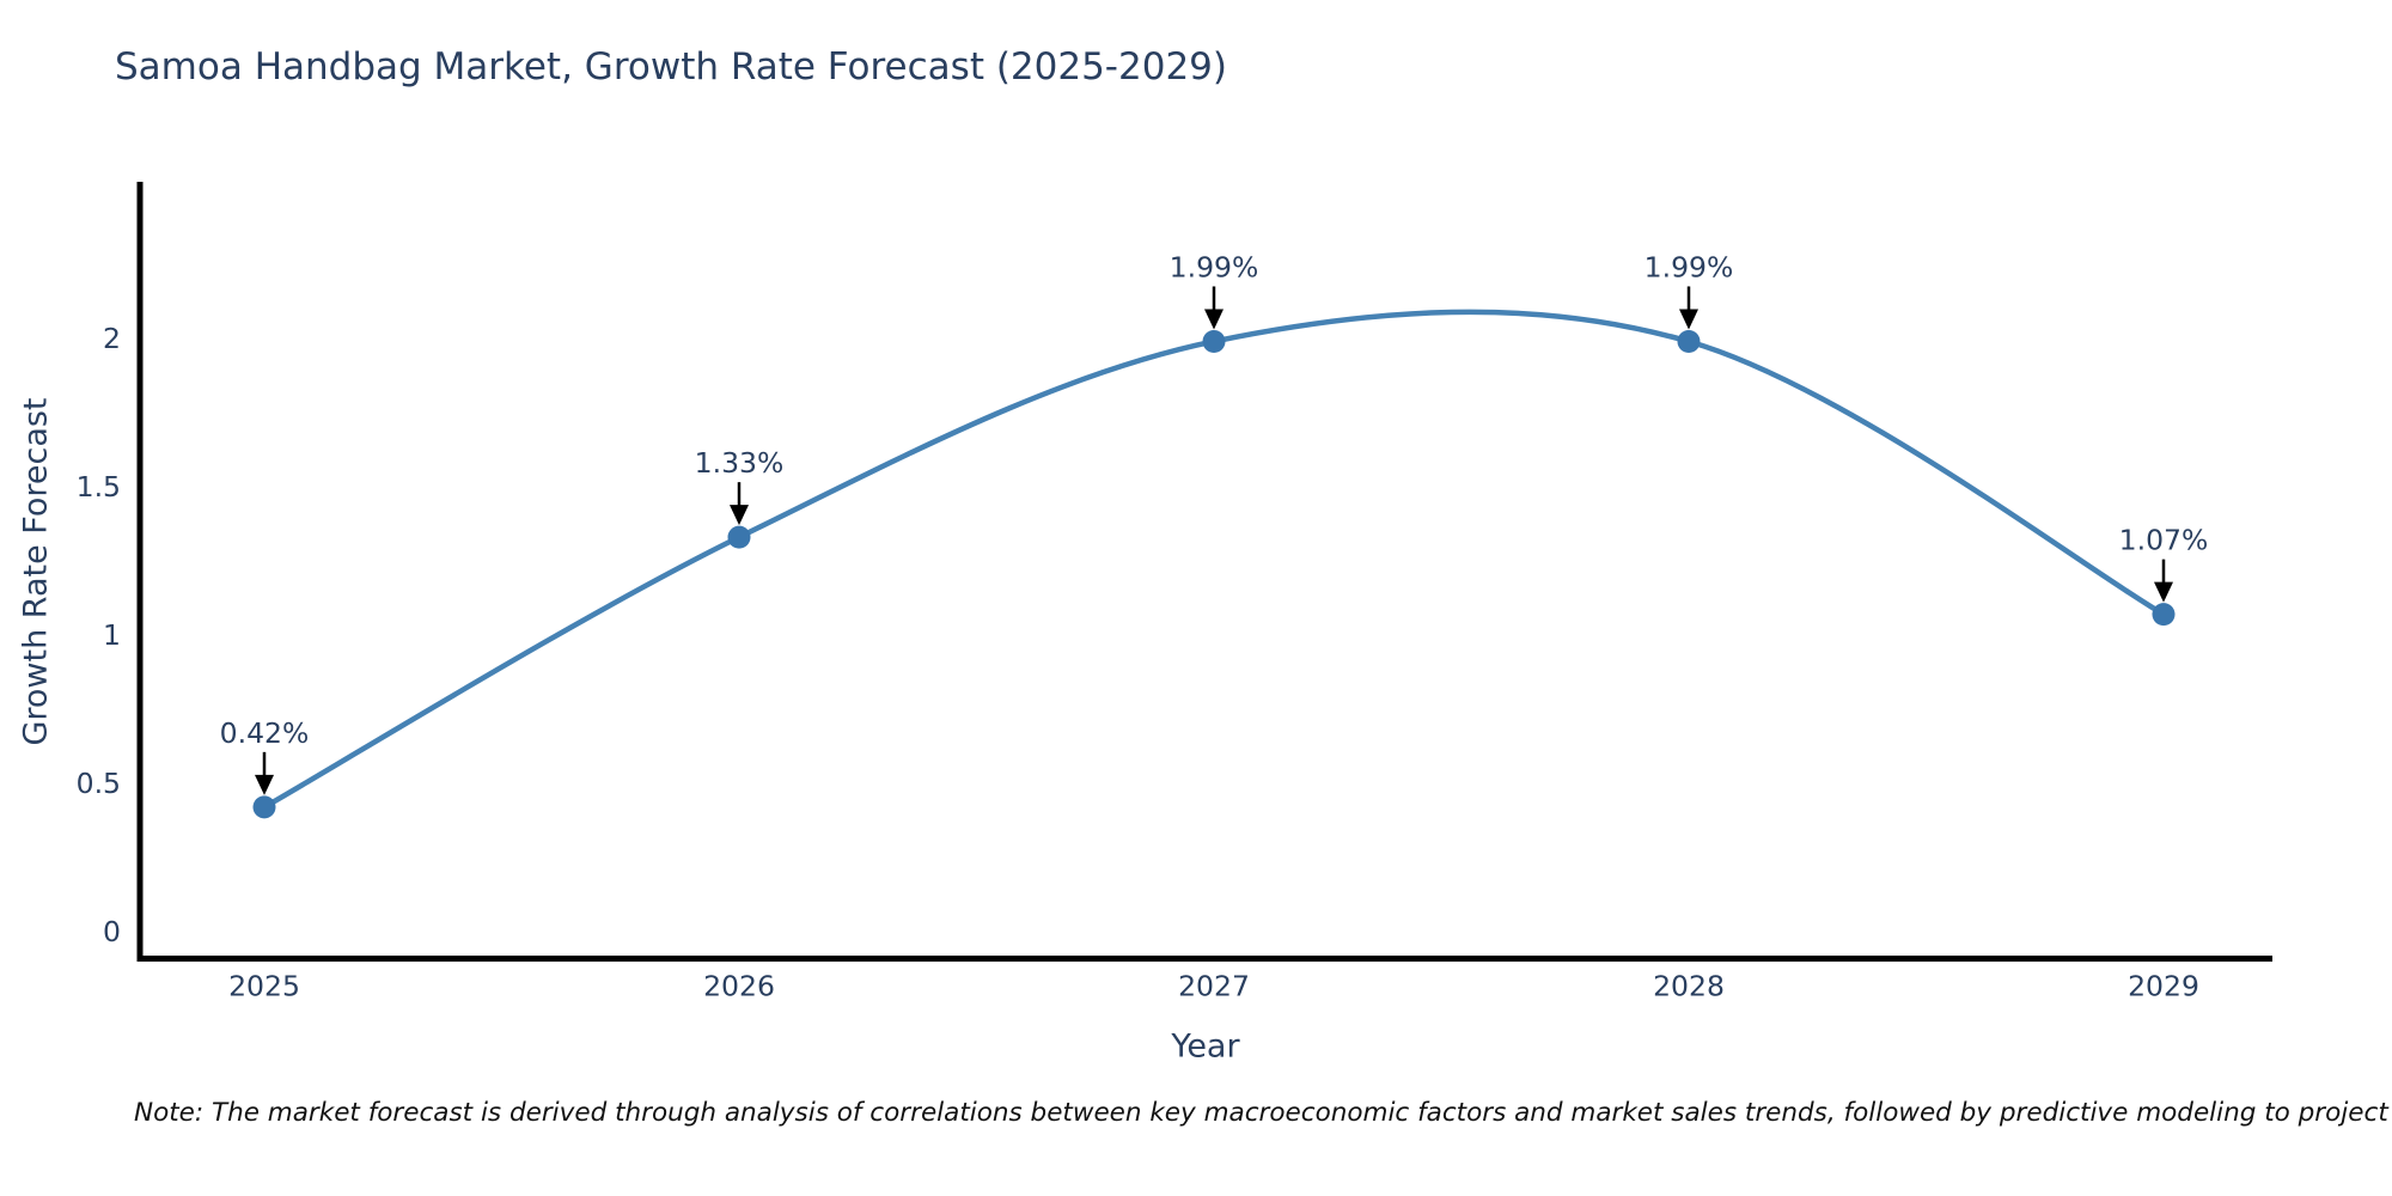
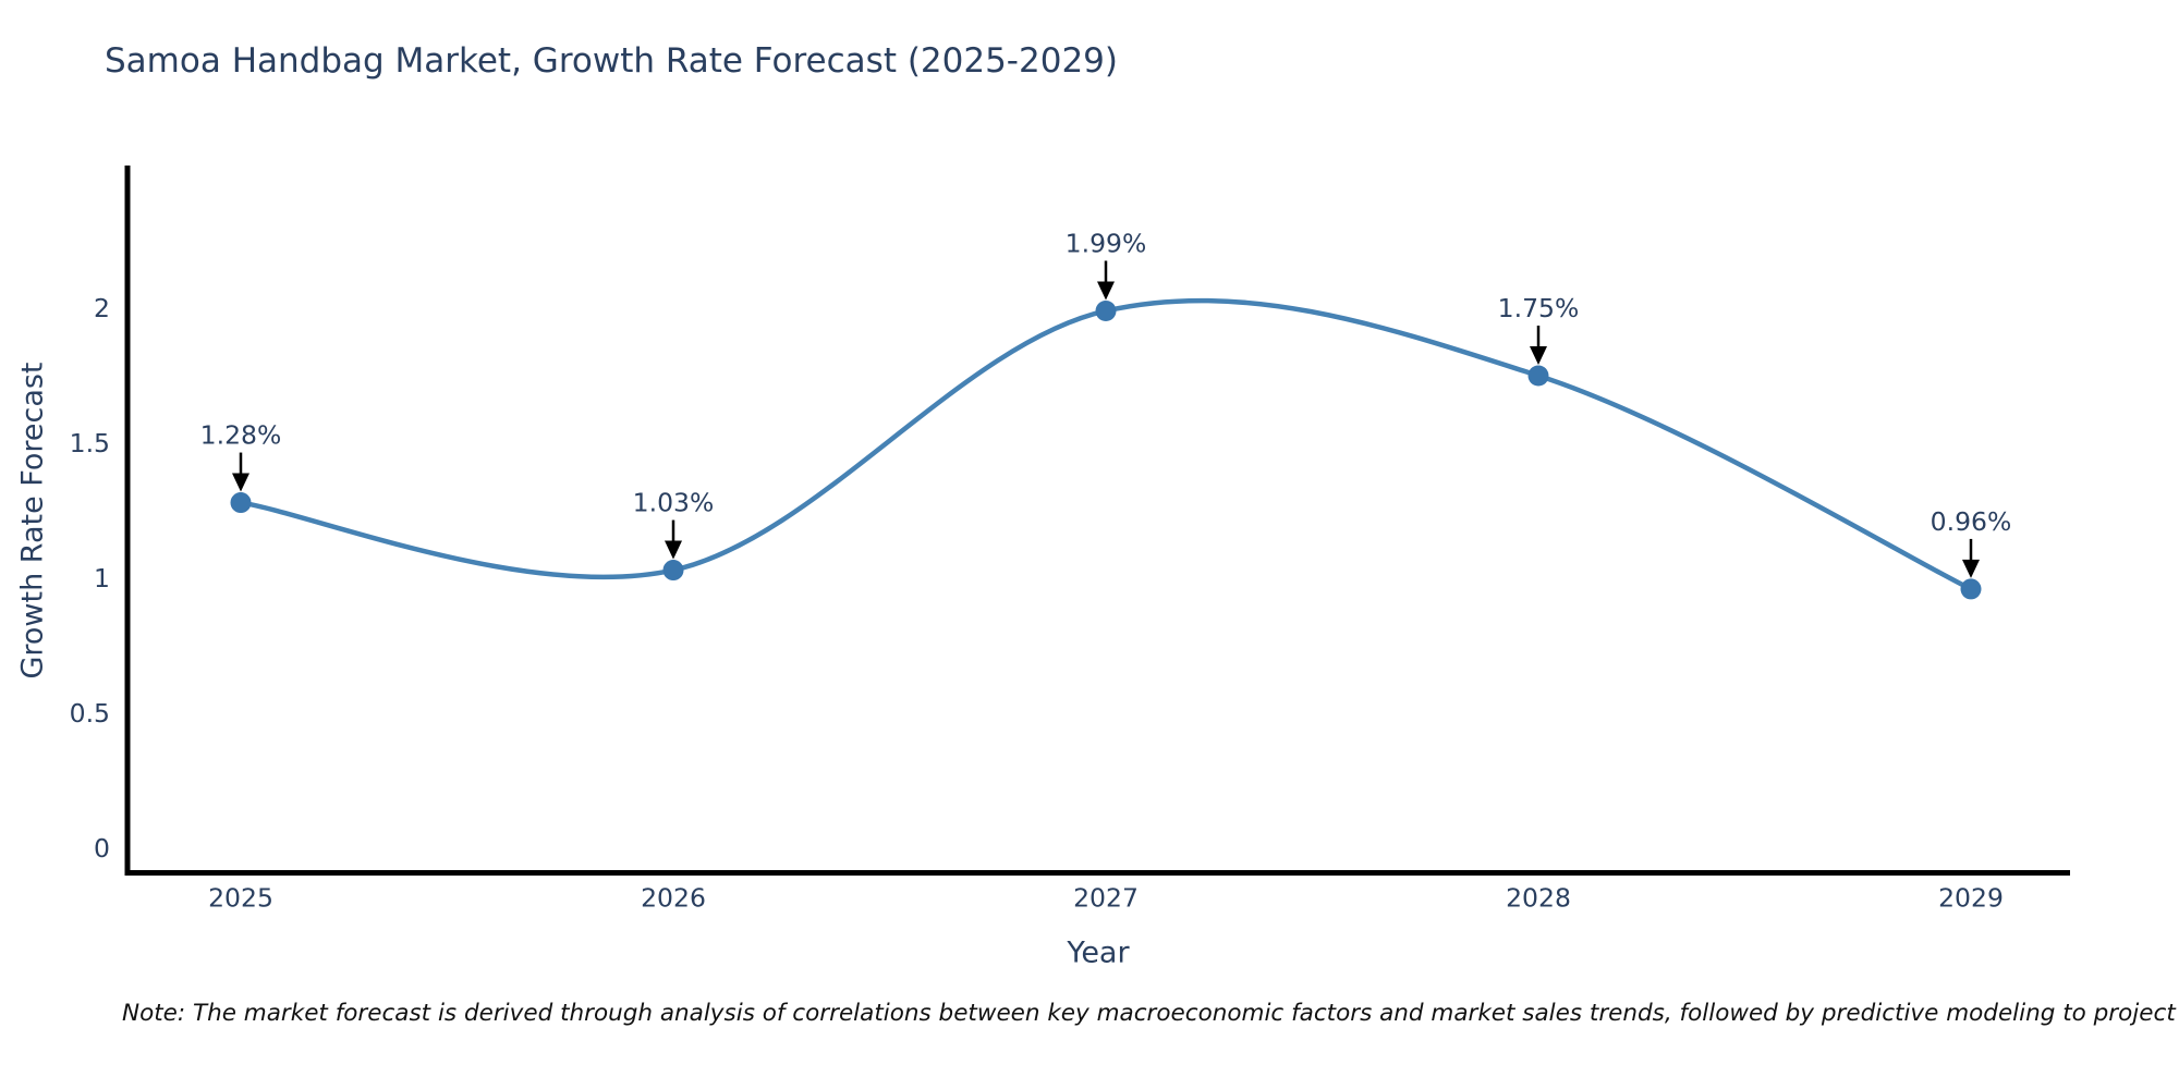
2025: 0.42% -> 1.28%
2026: 1.33% -> 1.03%
2028: 1.99% -> 1.75%
2029: 1.07% -> 0.96%
